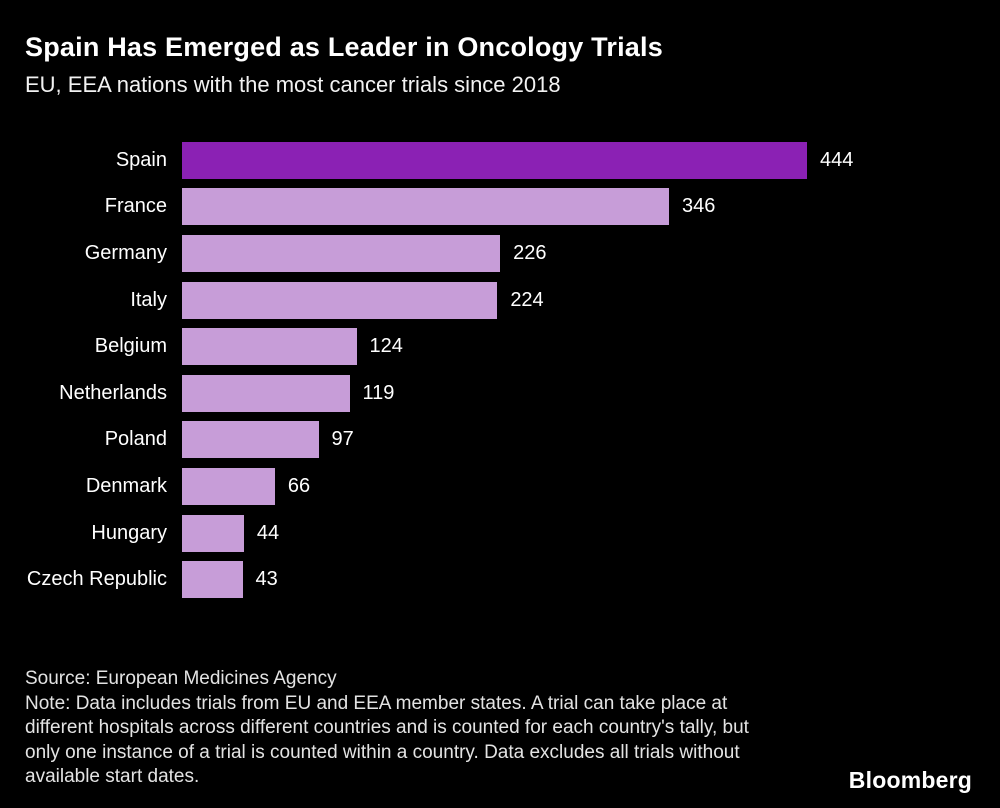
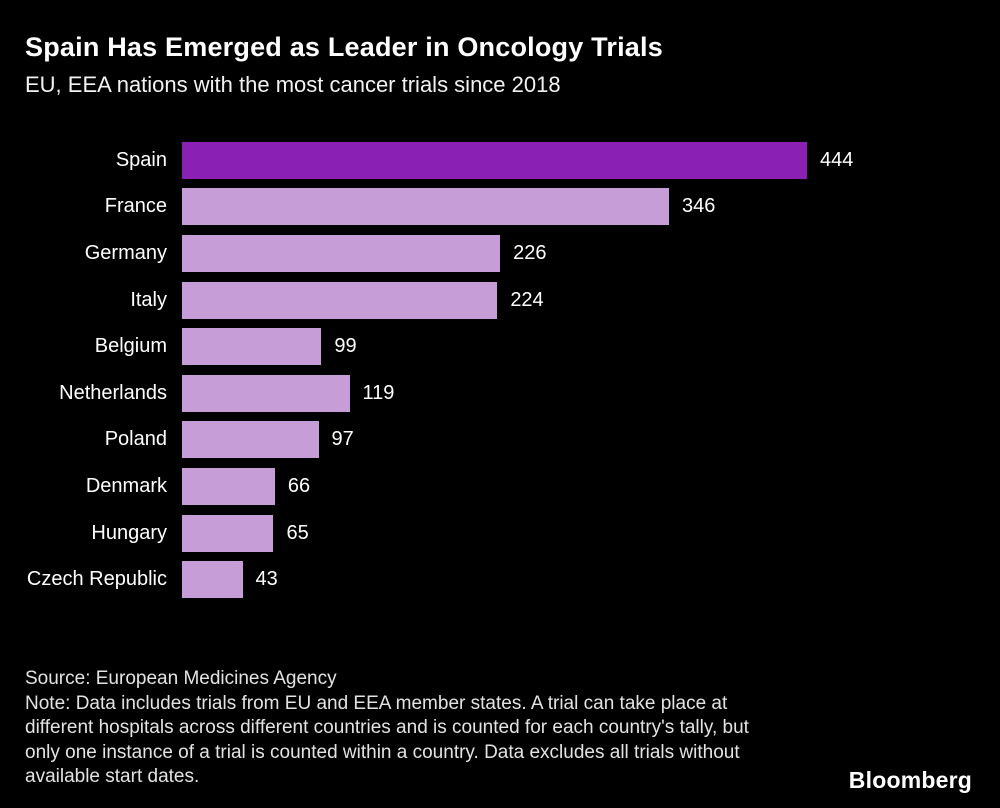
Belgium: 124 -> 99
Hungary: 44 -> 65
